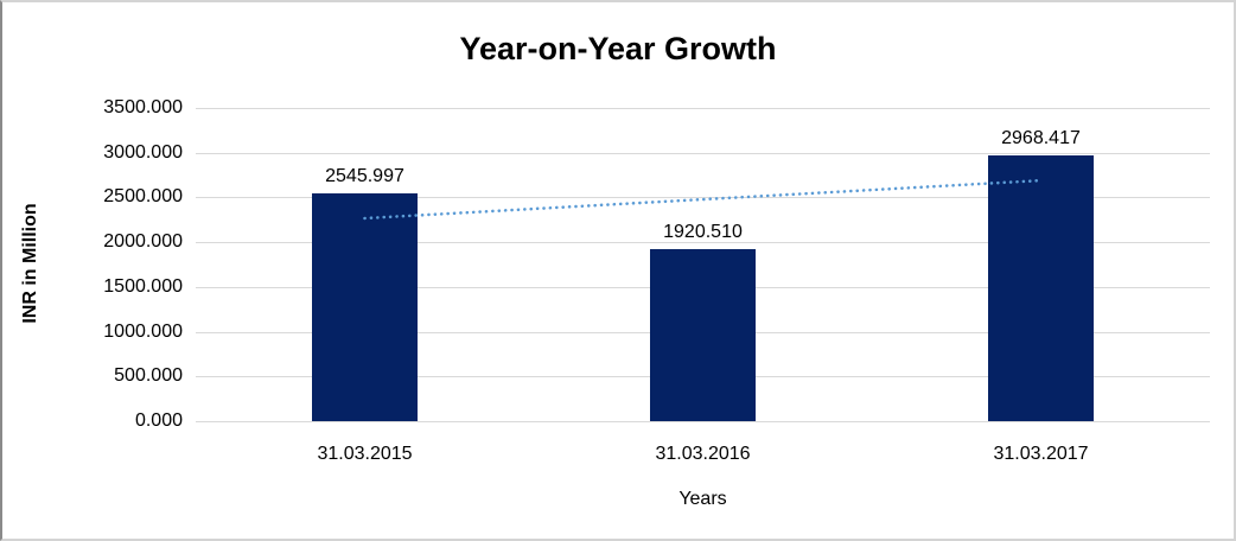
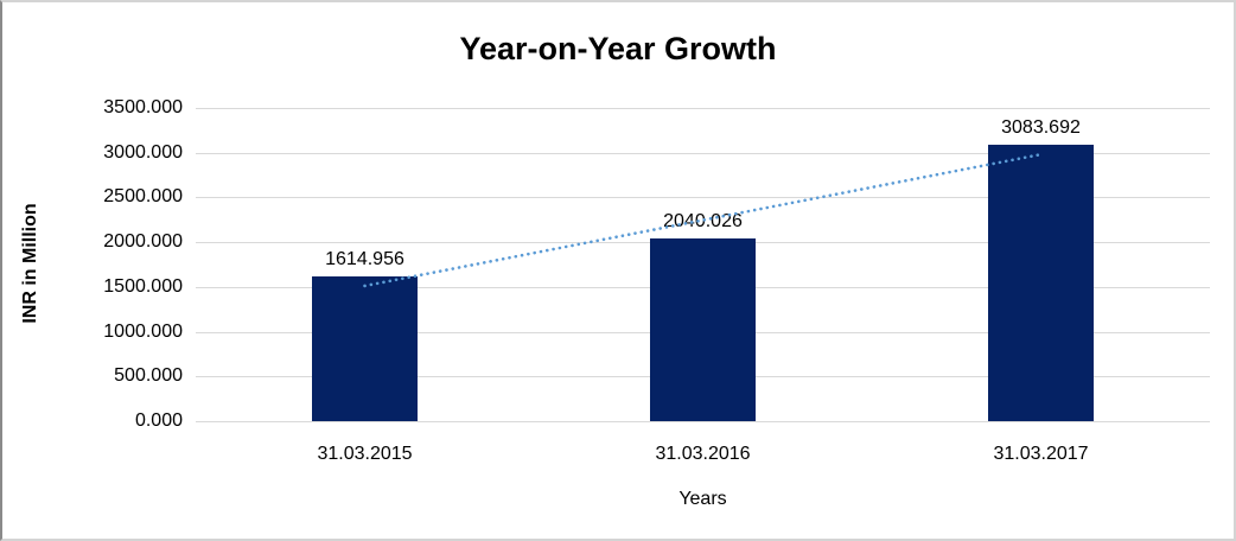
31.03.2015: 2545.997 -> 1614.956
31.03.2016: 1920.510 -> 2040.026
31.03.2017: 2968.417 -> 3083.692
